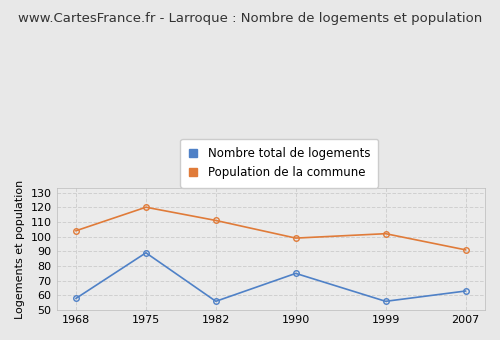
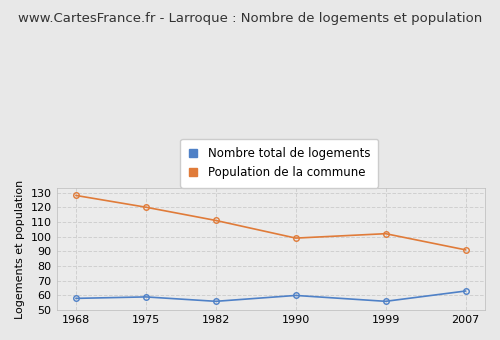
Population de la commune/1968: 104 -> 128
Nombre total de logements/1975: 89 -> 59
Nombre total de logements/1990: 75 -> 60
